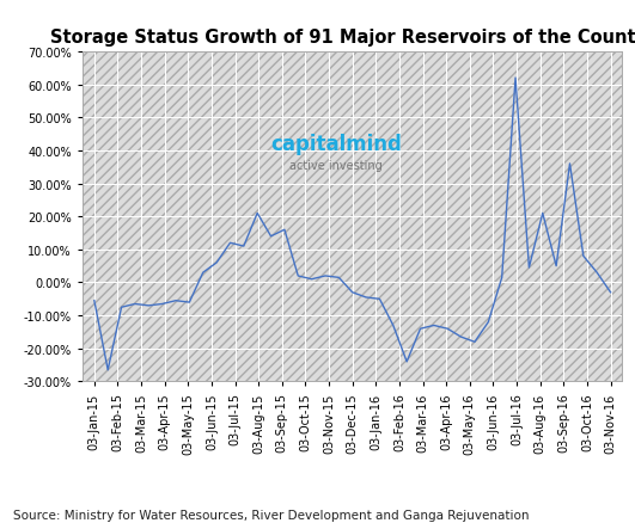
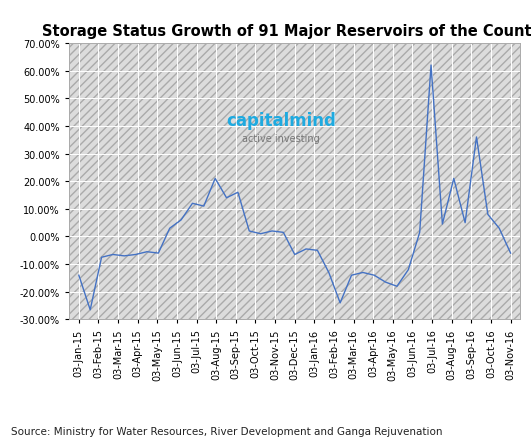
03-Jan-15: -5.5% -> -14.0%
03-Dec-15: -3.0% -> -6.5%
03-Nov-16: -3.0% -> -6.0%
